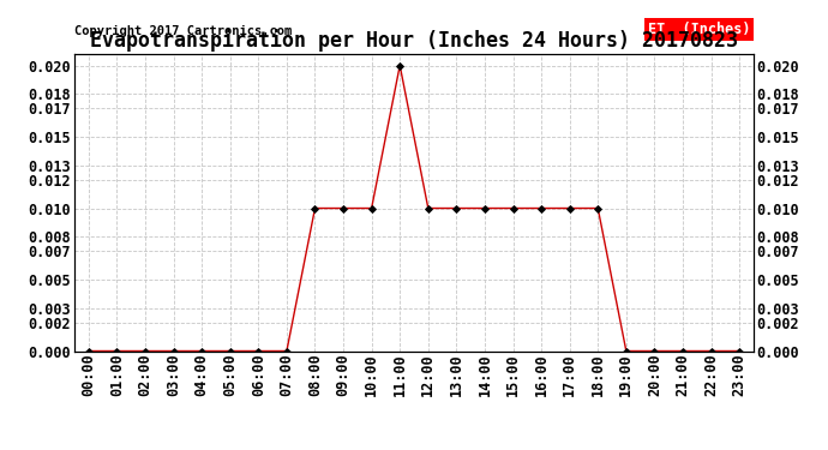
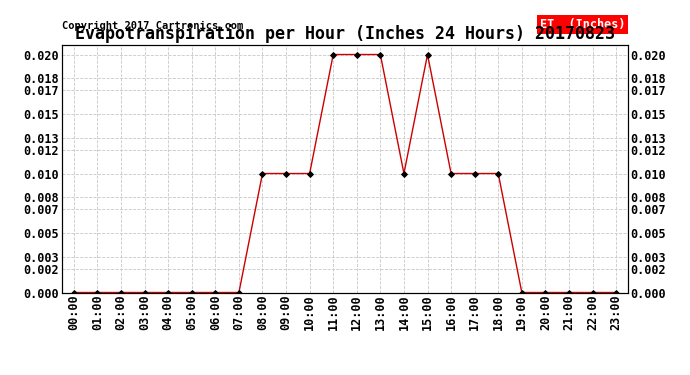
12:00: 0.01 -> 0.02
13:00: 0.01 -> 0.02
15:00: 0.01 -> 0.02
